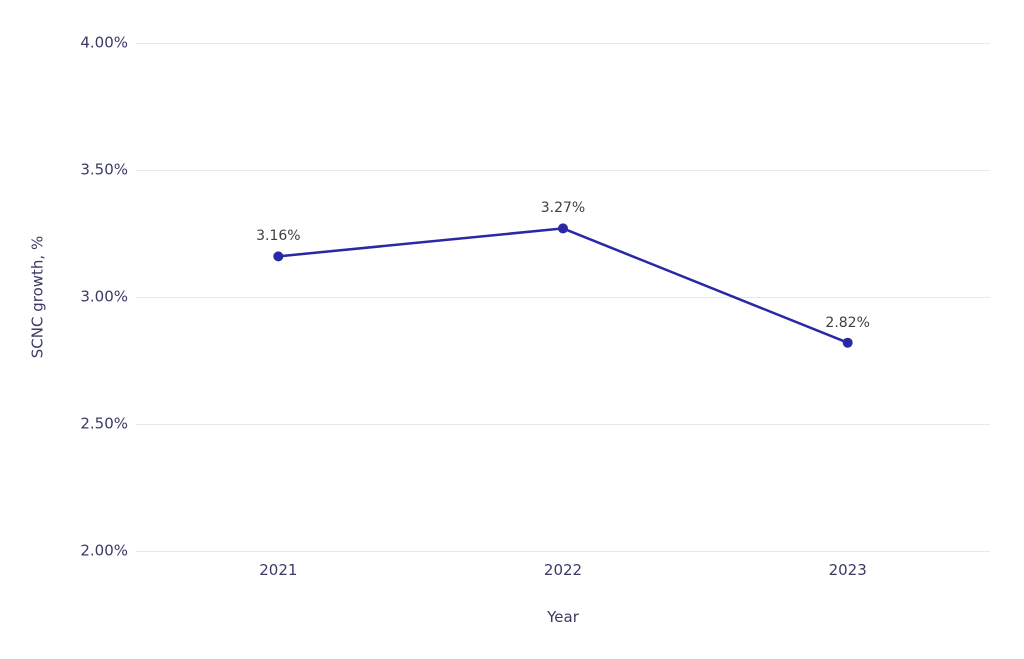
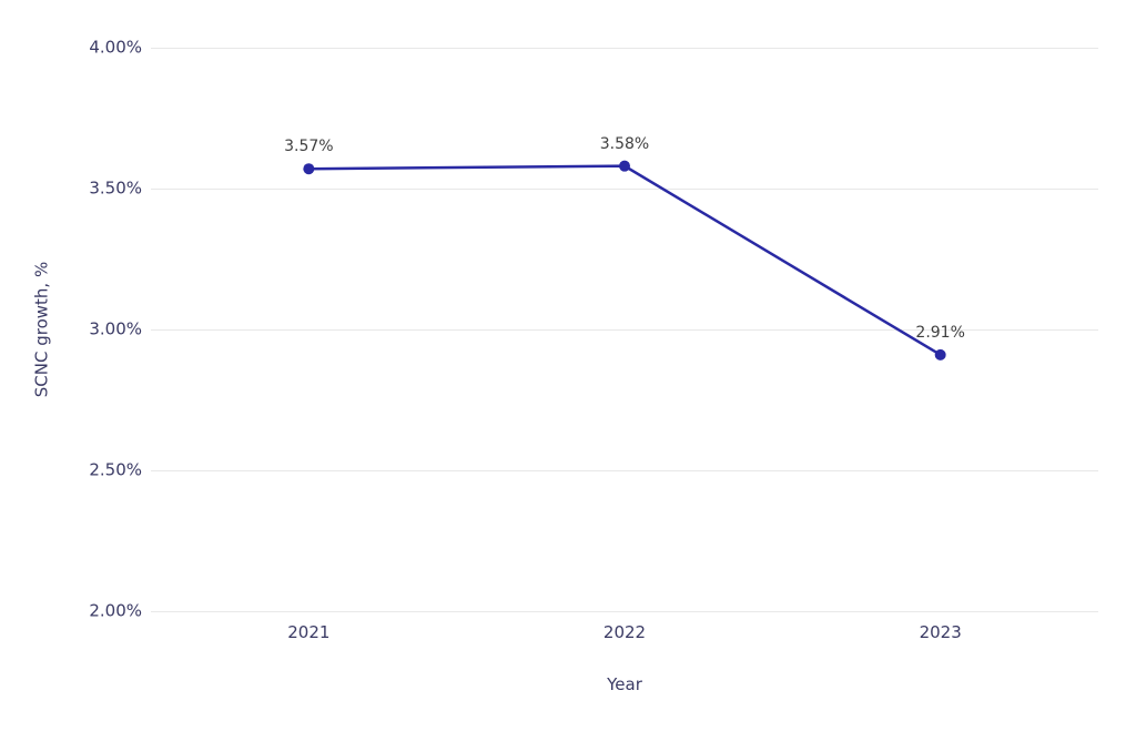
2021: 3.16% -> 3.57%
2022: 3.27% -> 3.58%
2023: 2.82% -> 2.91%
